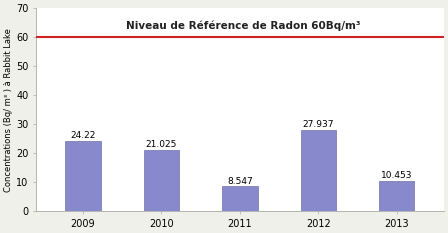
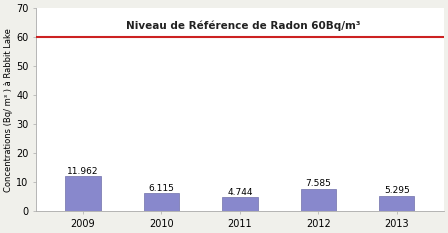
2009: 24.22 -> 11.962
2010: 21.025 -> 6.115
2011: 8.547 -> 4.744
2012: 27.937 -> 7.585
2013: 10.453 -> 5.295
